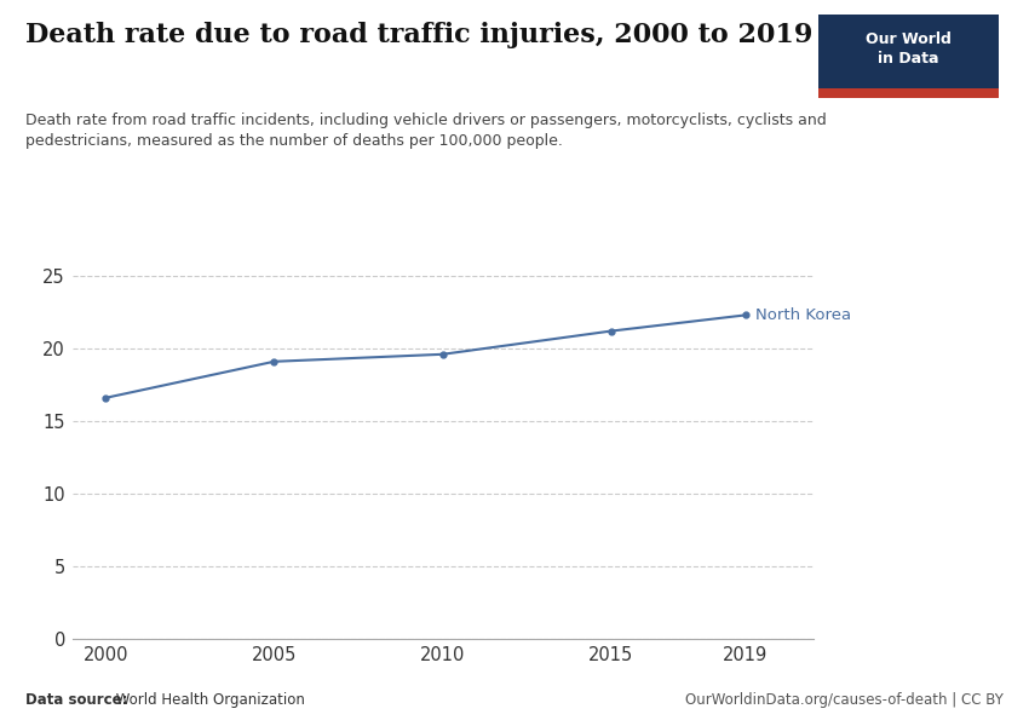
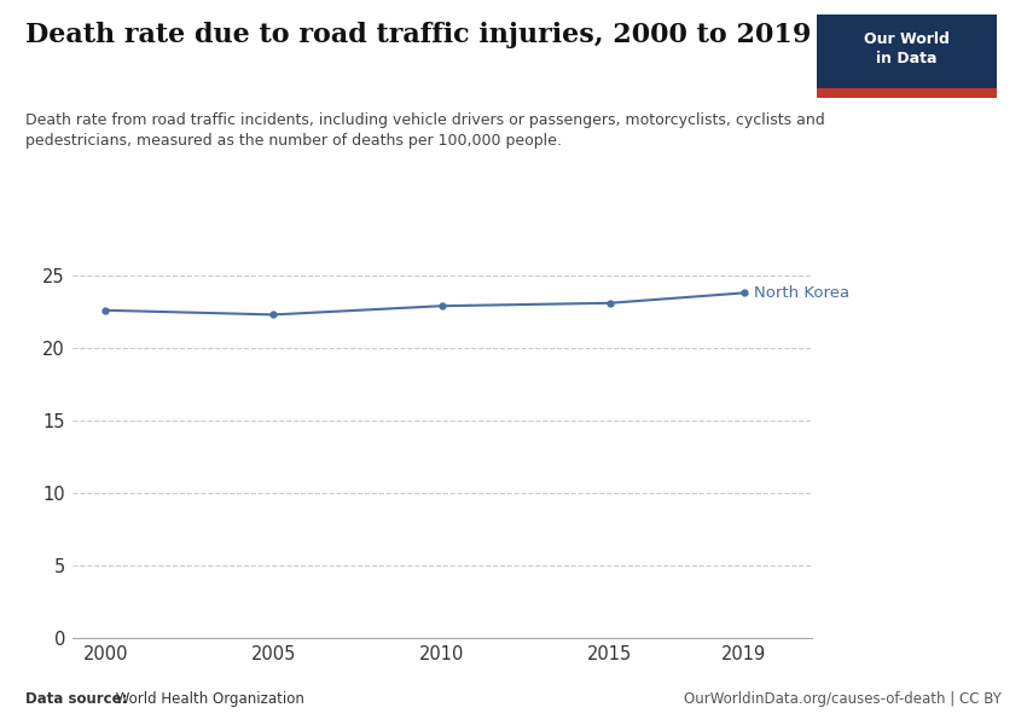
2000: 16.6 -> 22.6
2005: 19.1 -> 22.3
2010: 19.6 -> 22.9
2015: 21.2 -> 23.1
2019: 22.3 -> 23.8
